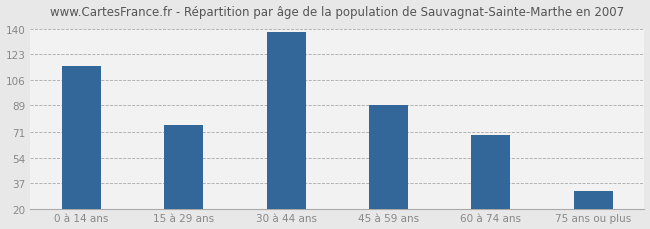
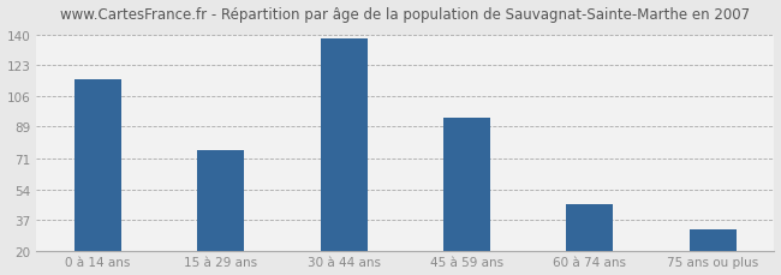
45 à 59 ans: 89 -> 94
60 à 74 ans: 69 -> 46
